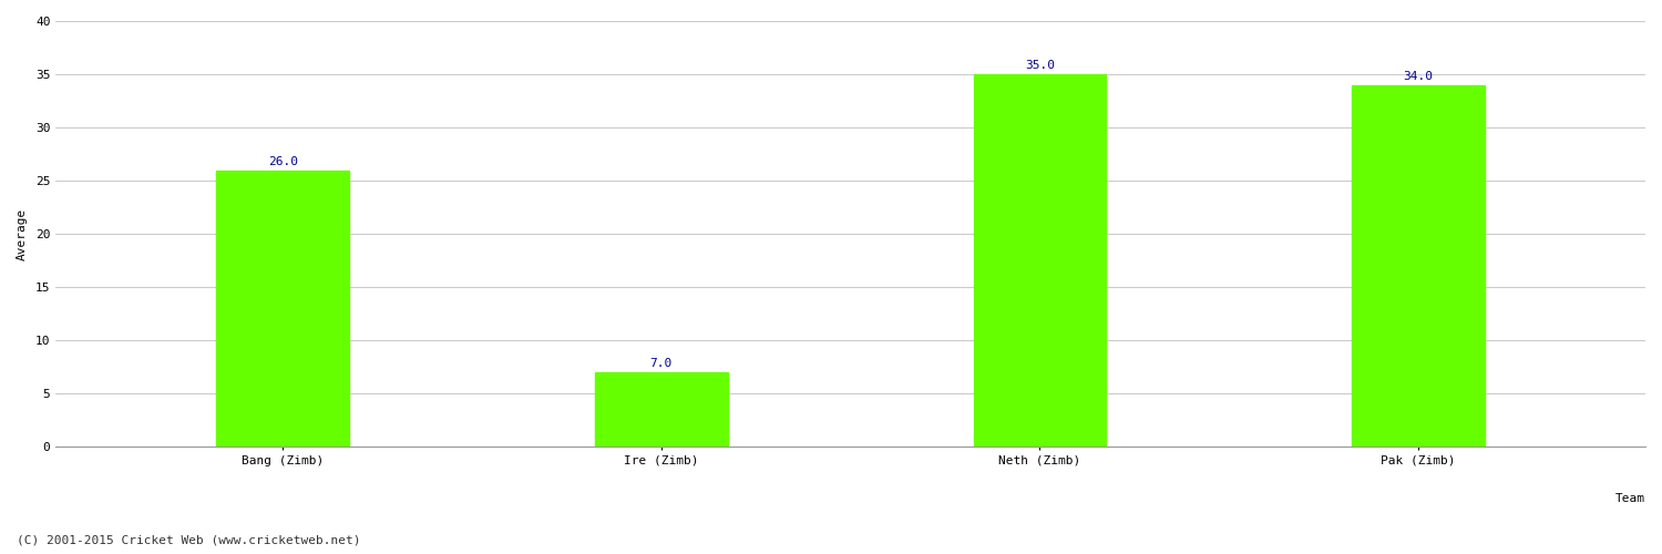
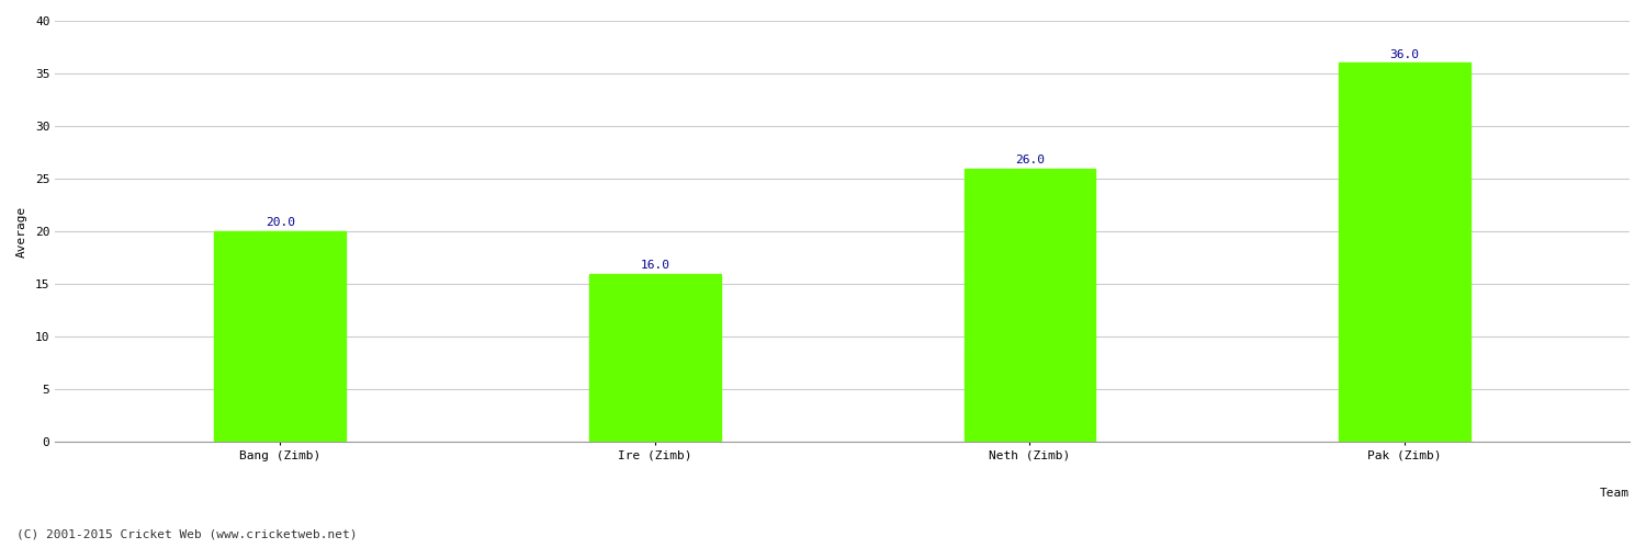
Bang (Zimb): 26.0 -> 20.0
Ire (Zimb): 7.0 -> 16.0
Neth (Zimb): 35.0 -> 26.0
Pak (Zimb): 34.0 -> 36.0
